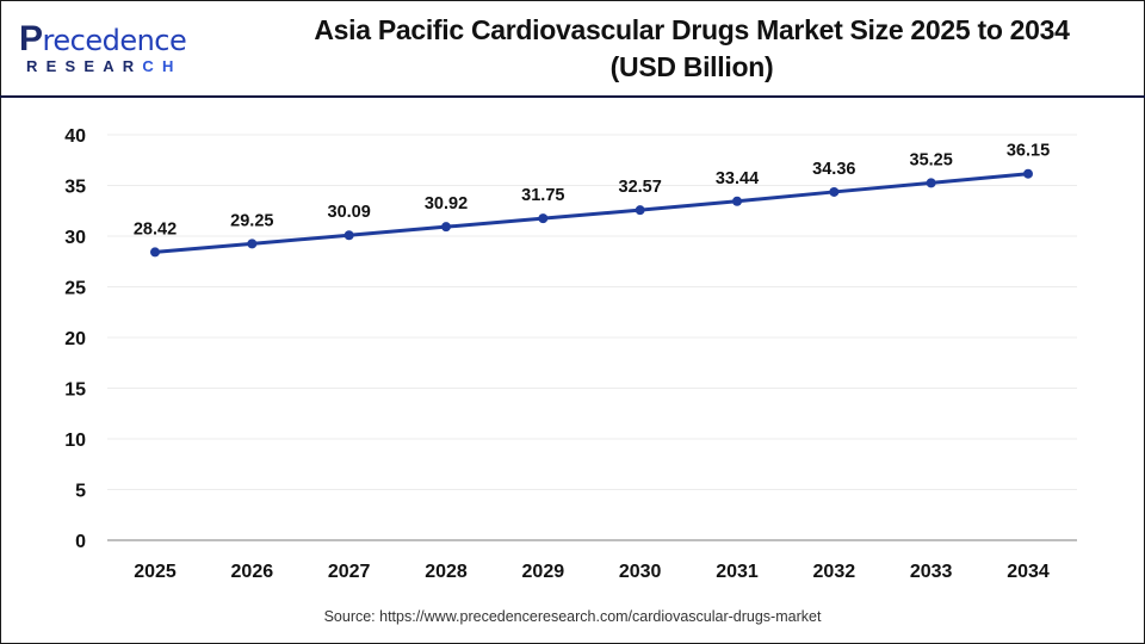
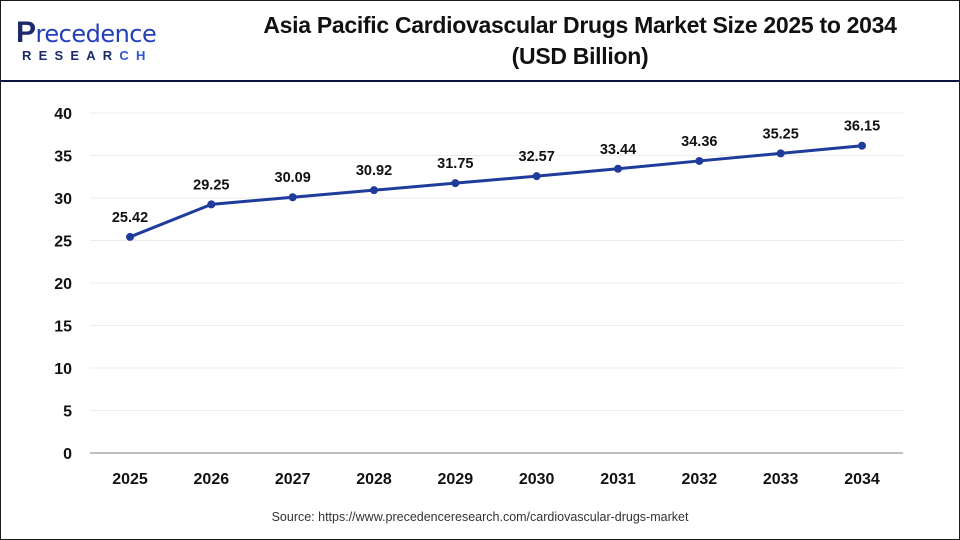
2025: 28.42 -> 25.42
